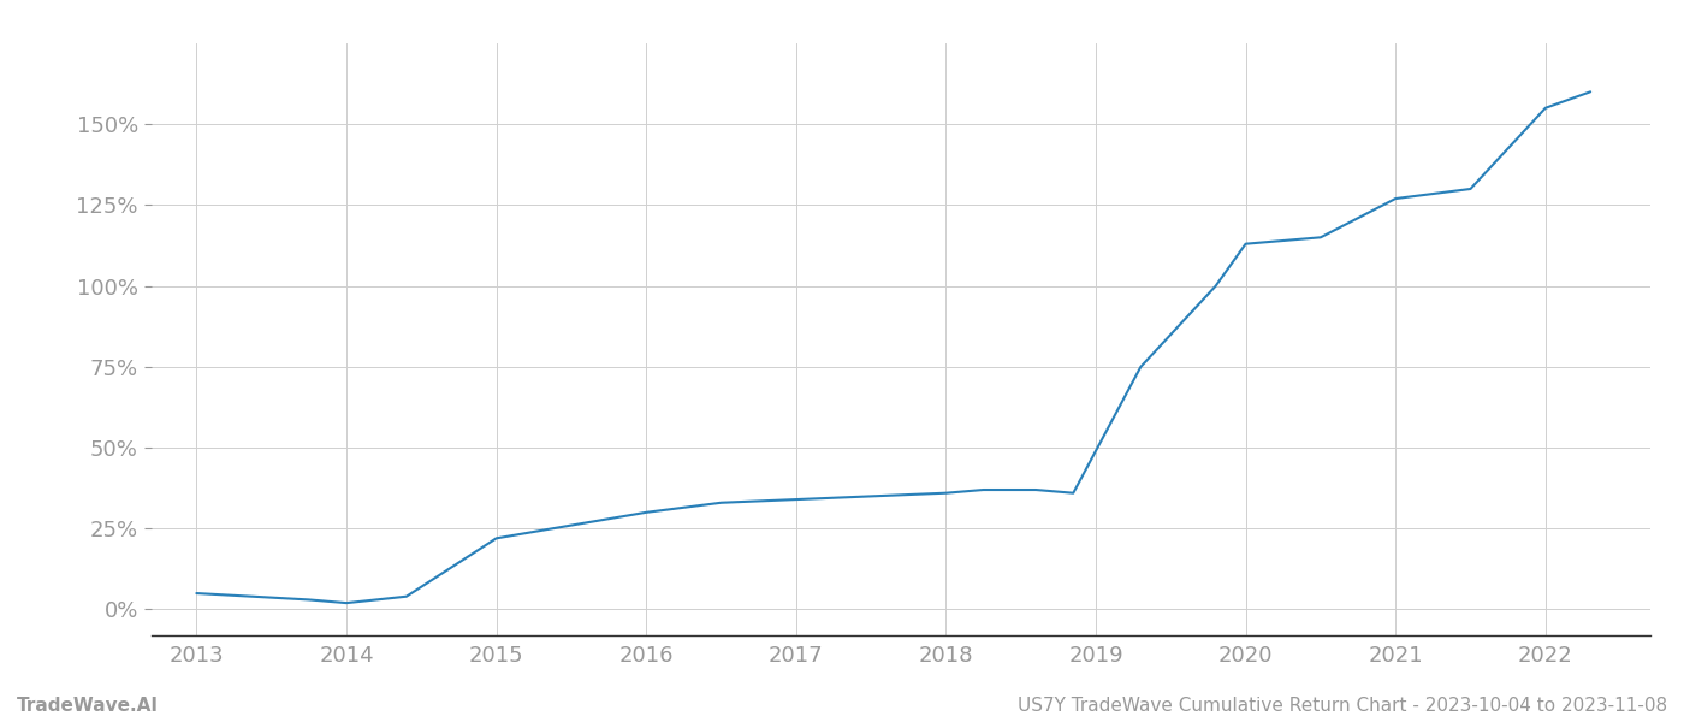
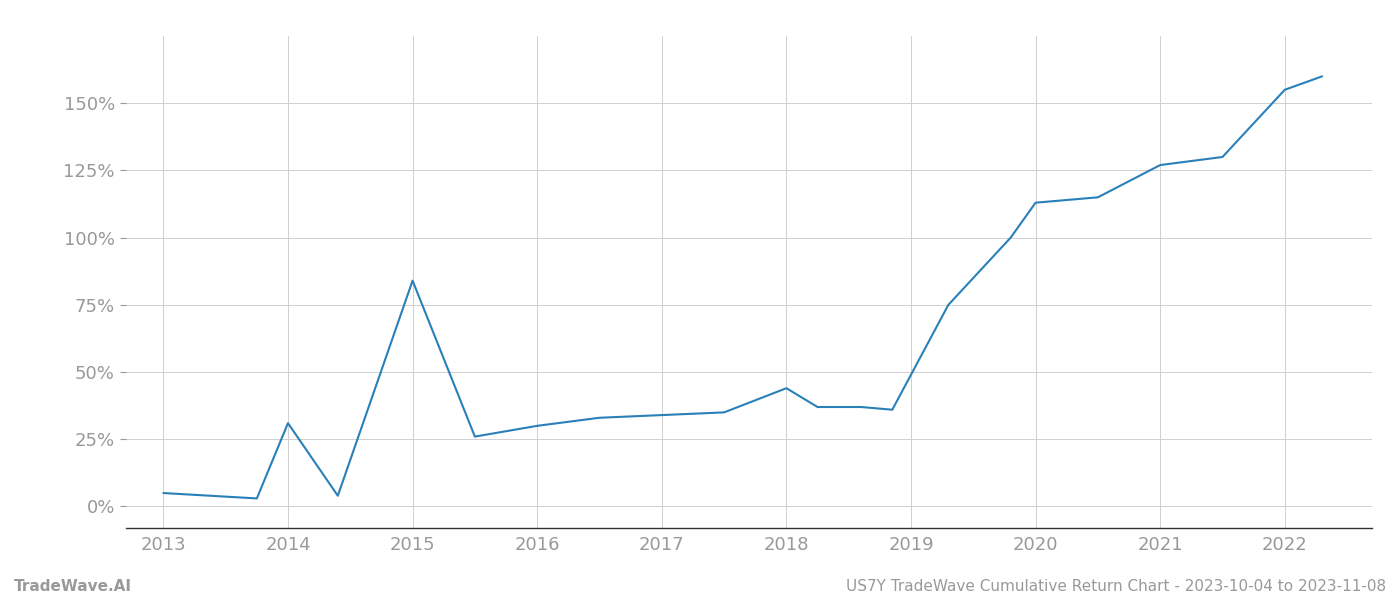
2014: 2% -> 31%
2015: 22% -> 84%
2018: 36% -> 44%
